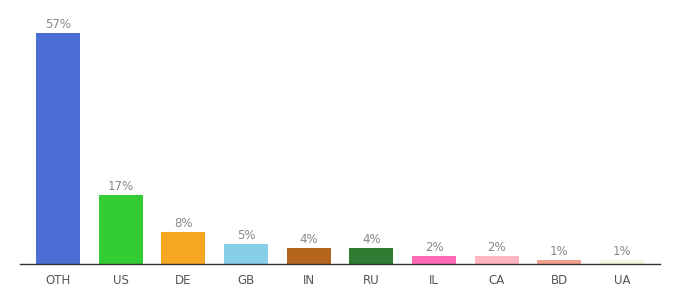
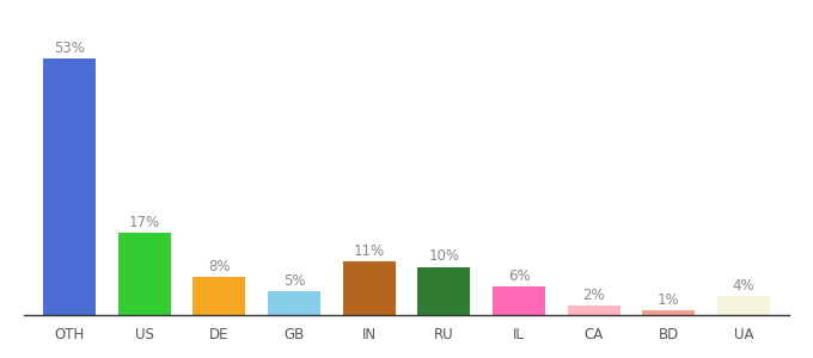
OTH: 57% -> 53%
IN: 4% -> 11%
RU: 4% -> 10%
IL: 2% -> 6%
UA: 1% -> 4%
